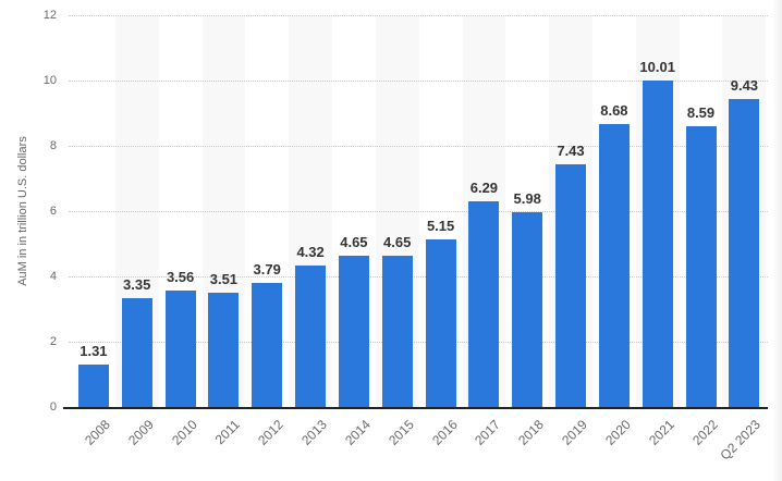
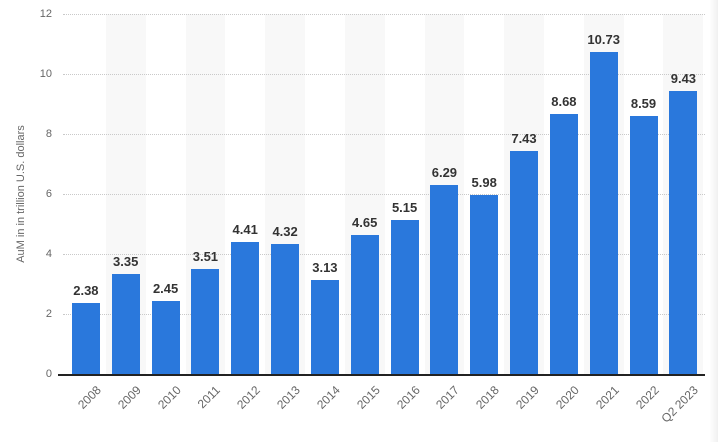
2008: 1.31 -> 2.38
2010: 3.56 -> 2.45
2012: 3.79 -> 4.41
2014: 4.65 -> 3.13
2021: 10.01 -> 10.73
